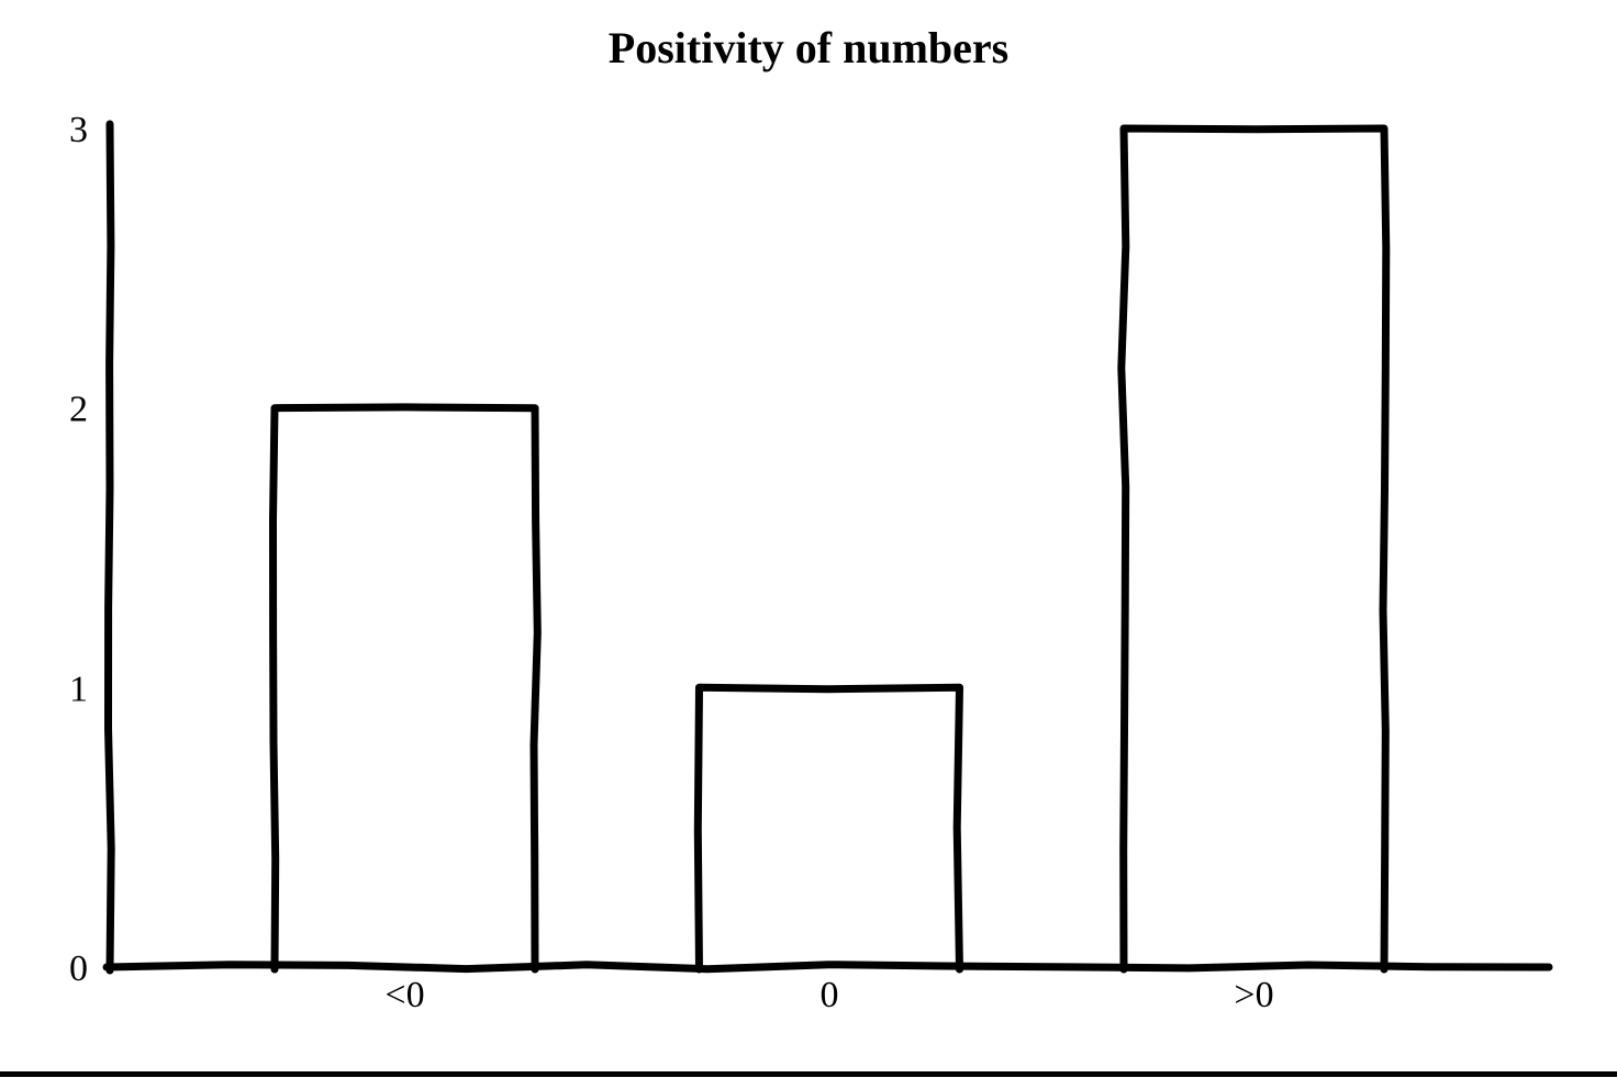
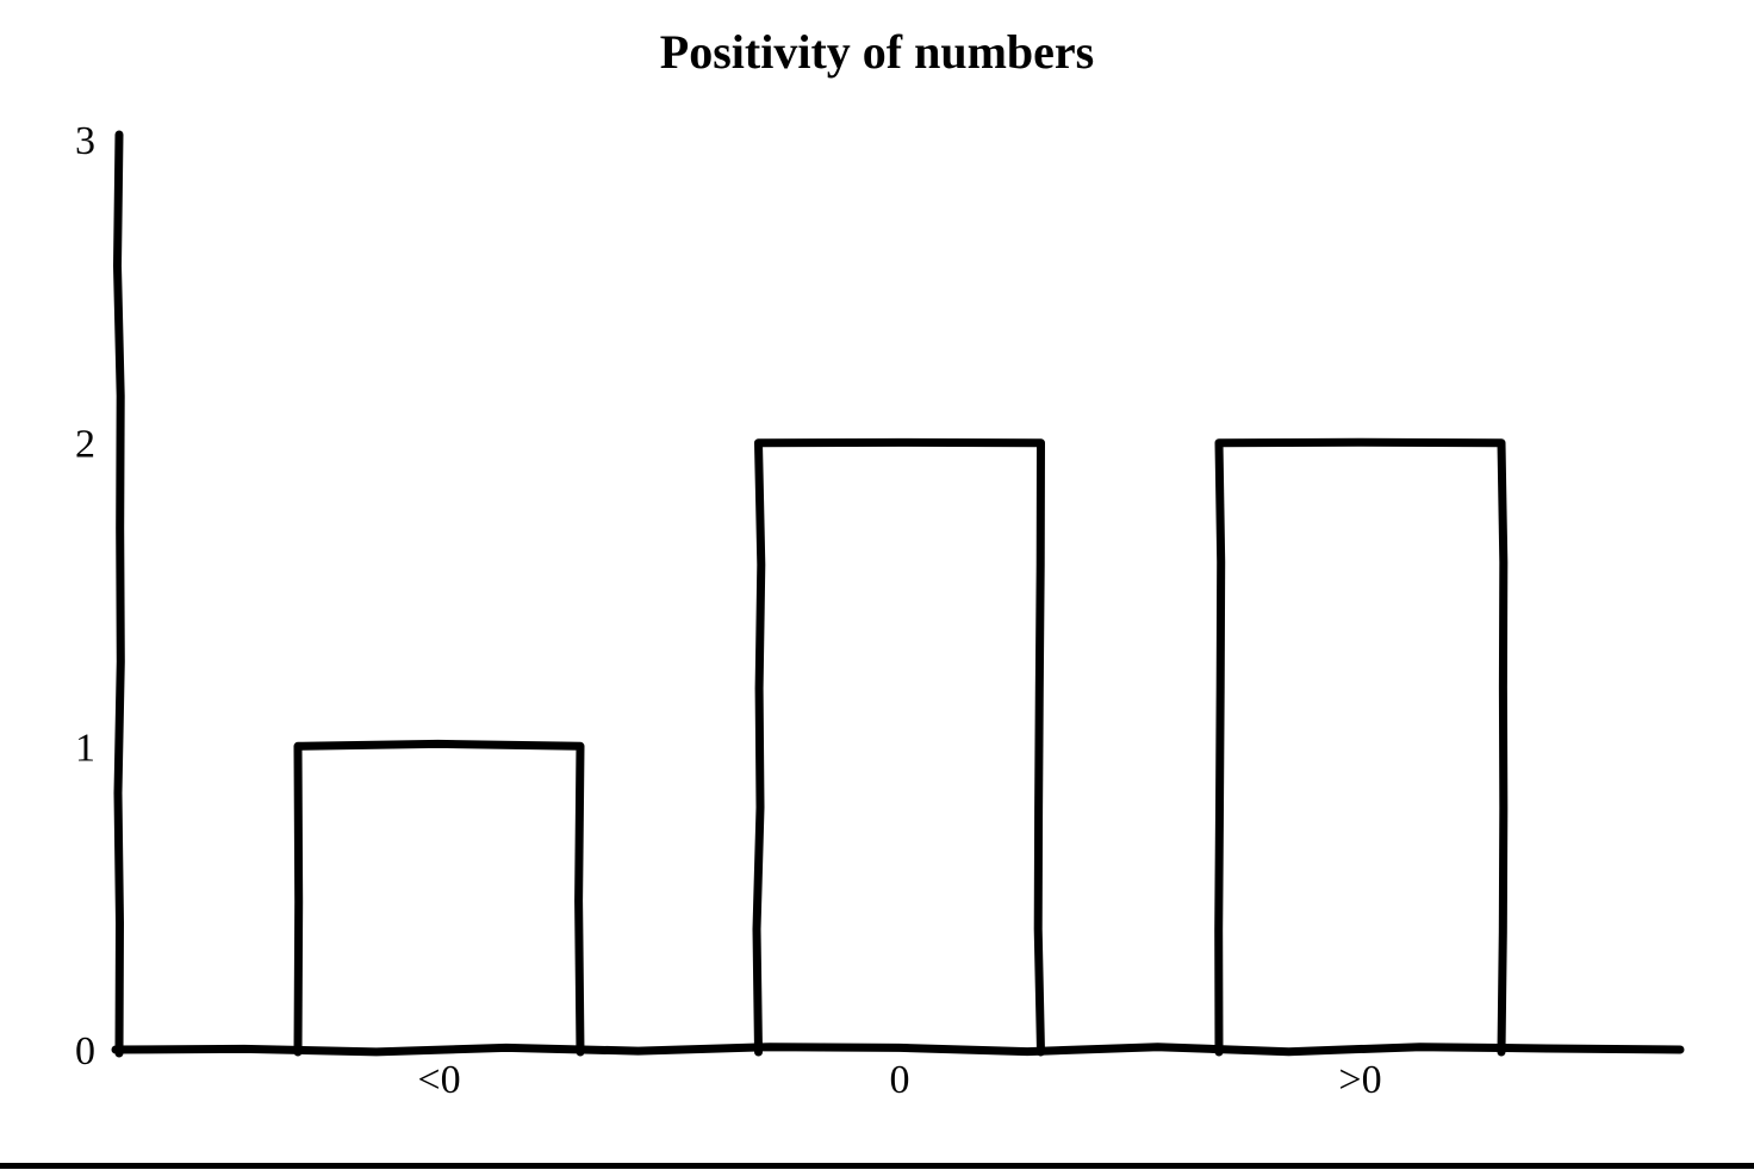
<0: 2 -> 1
0: 1 -> 2
>0: 3 -> 2
